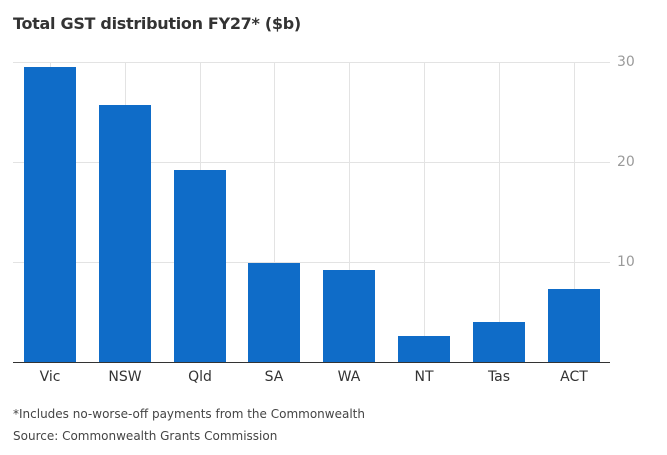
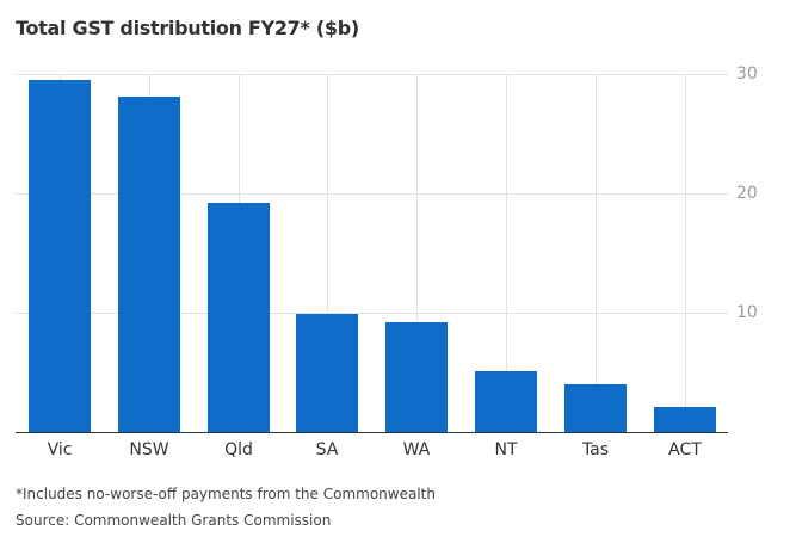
NSW: 25.7 -> 28.1
NT: 2.6 -> 5.1
ACT: 7.3 -> 2.1
